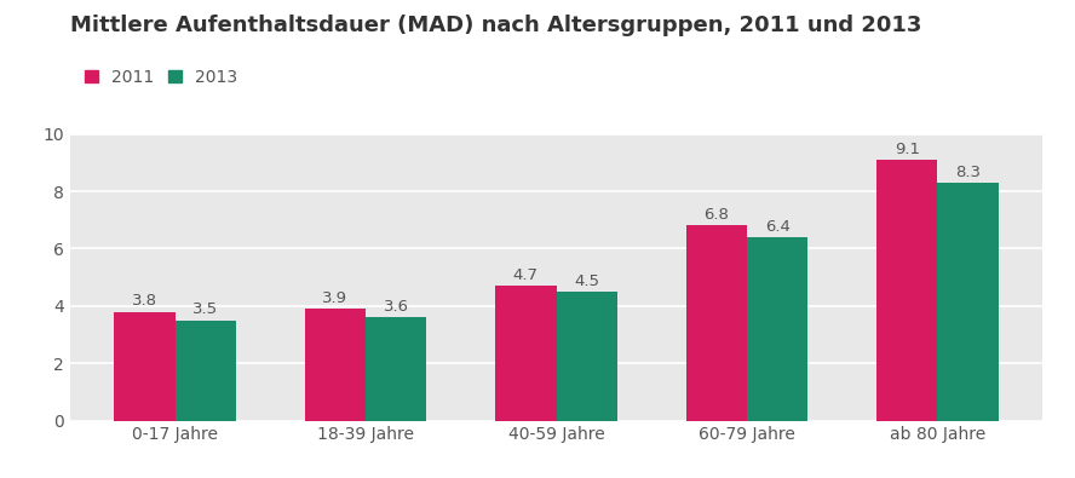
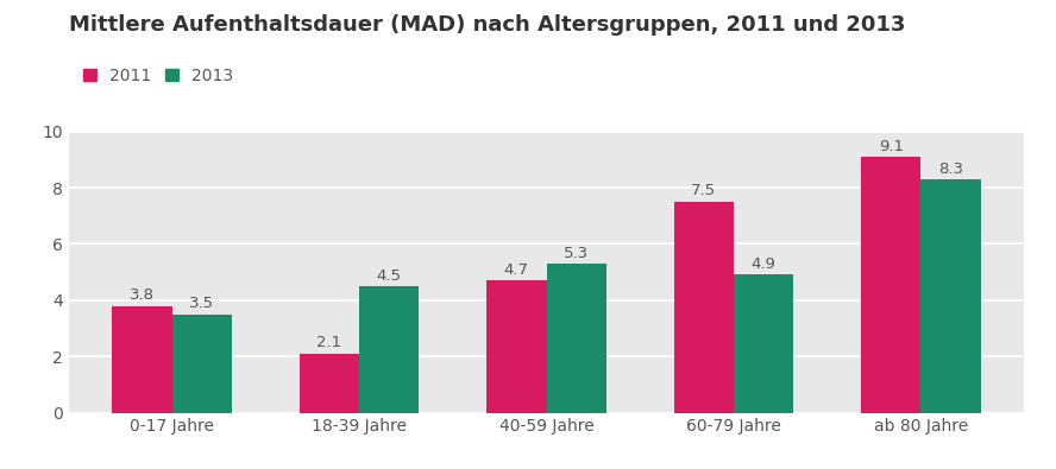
2011/18-39 Jahre: 3.9 -> 2.1
2013/18-39 Jahre: 3.6 -> 4.5
2013/40-59 Jahre: 4.5 -> 5.3
2011/60-79 Jahre: 6.8 -> 7.5
2013/60-79 Jahre: 6.4 -> 4.9
